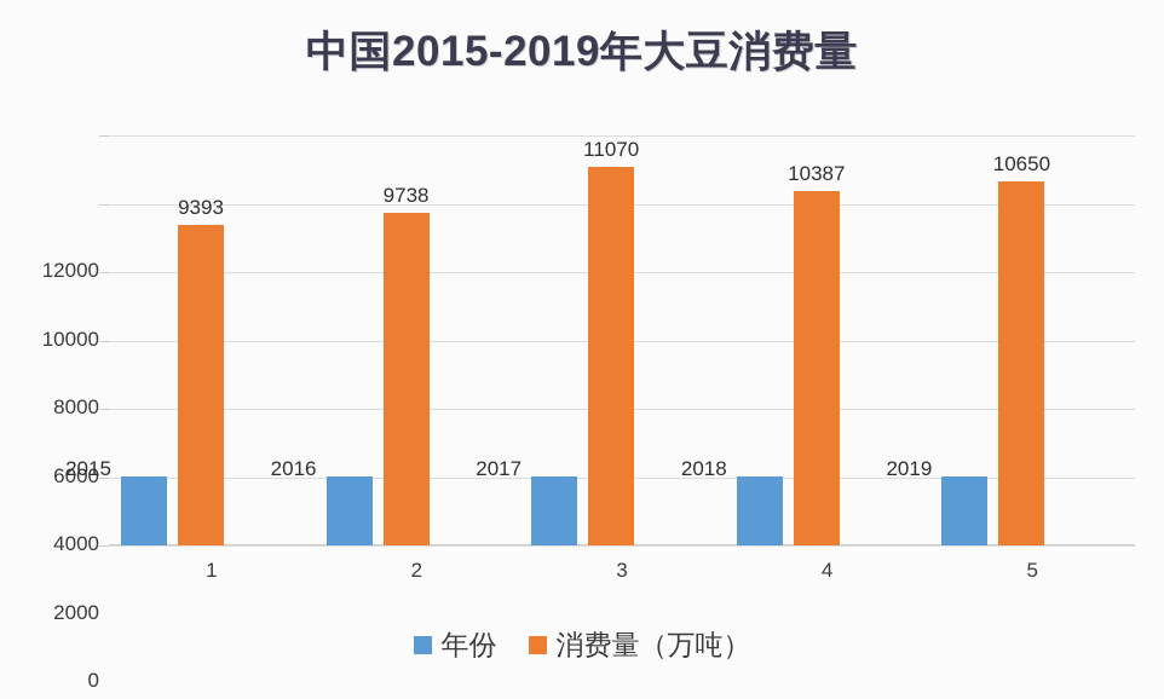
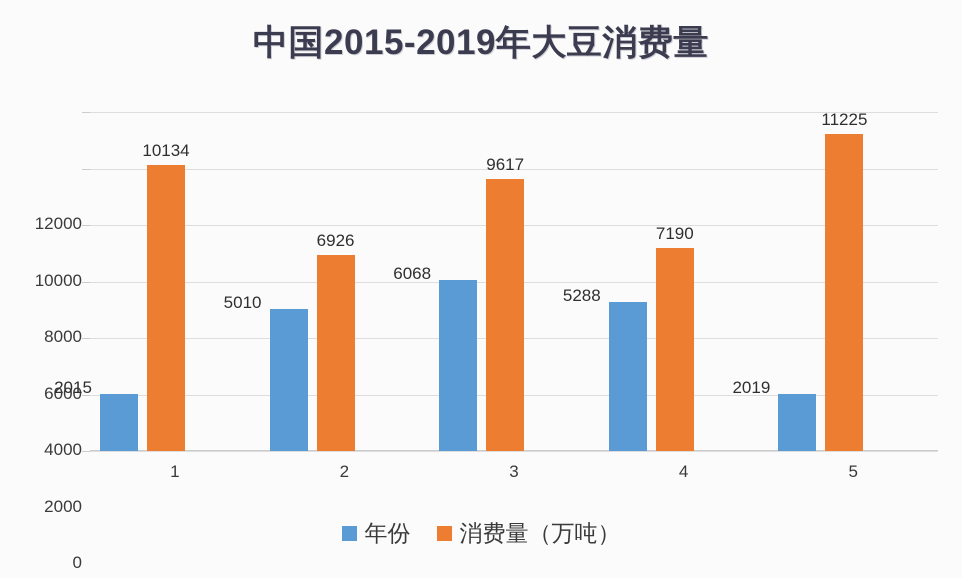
消费量（万吨）/1: 9393 -> 10134
年份/2: 2016 -> 5010
消费量（万吨）/2: 9738 -> 6926
年份/3: 2017 -> 6068
消费量（万吨）/3: 11070 -> 9617
年份/4: 2018 -> 5288
消费量（万吨）/4: 10387 -> 7190
消费量（万吨）/5: 10650 -> 11225
